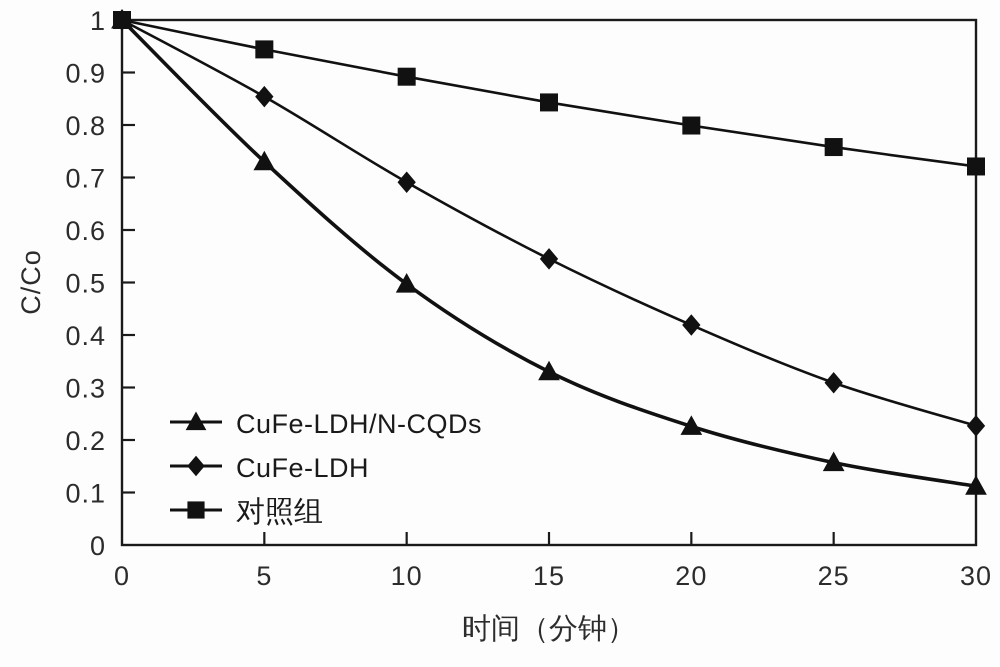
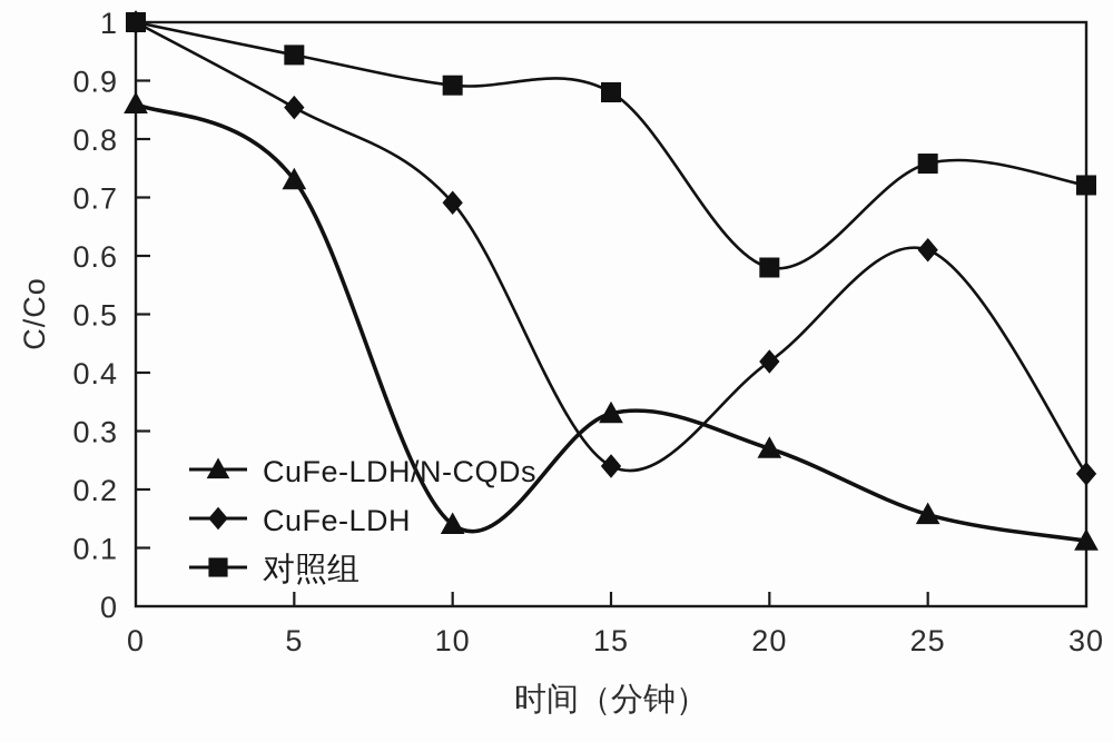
CuFe-LDH/N-CQDs/0: 1.00 -> 0.86
CuFe-LDH/N-CQDs/10: 0.50 -> 0.14
CuFe-LDH/15: 0.55 -> 0.24
对照组/15: 0.84 -> 0.88
CuFe-LDH/N-CQDs/20: 0.23 -> 0.27
对照组/20: 0.80 -> 0.58
CuFe-LDH/25: 0.31 -> 0.61
